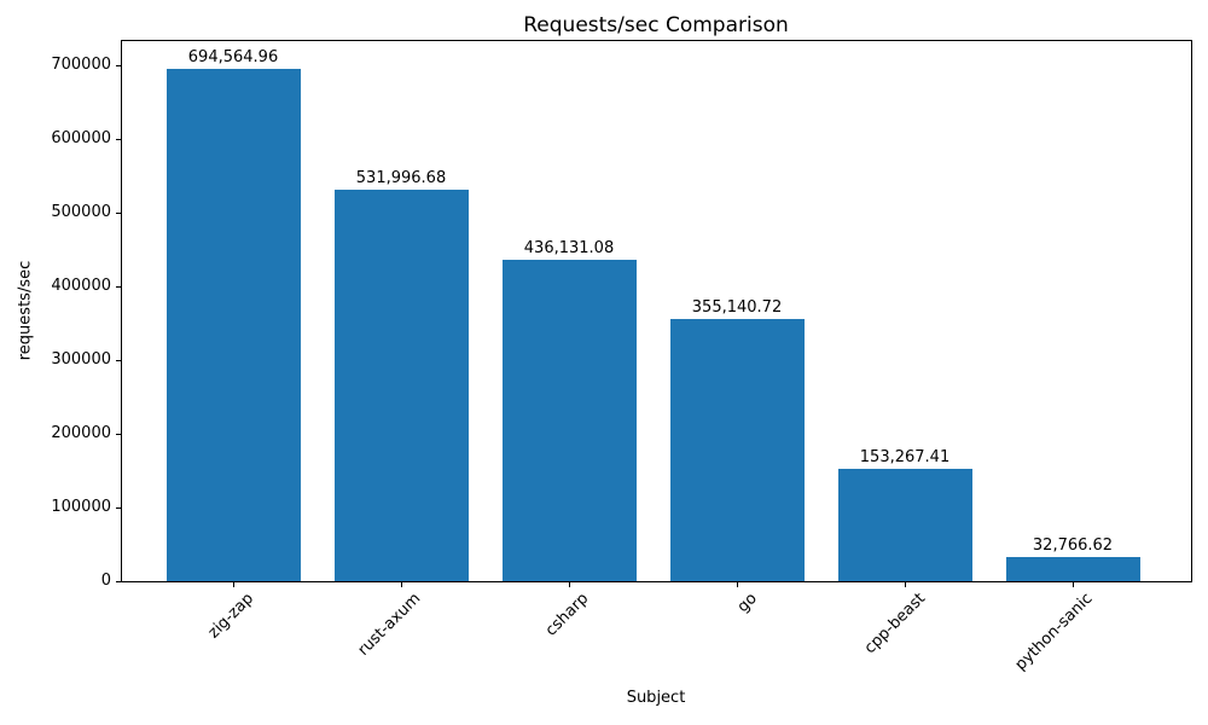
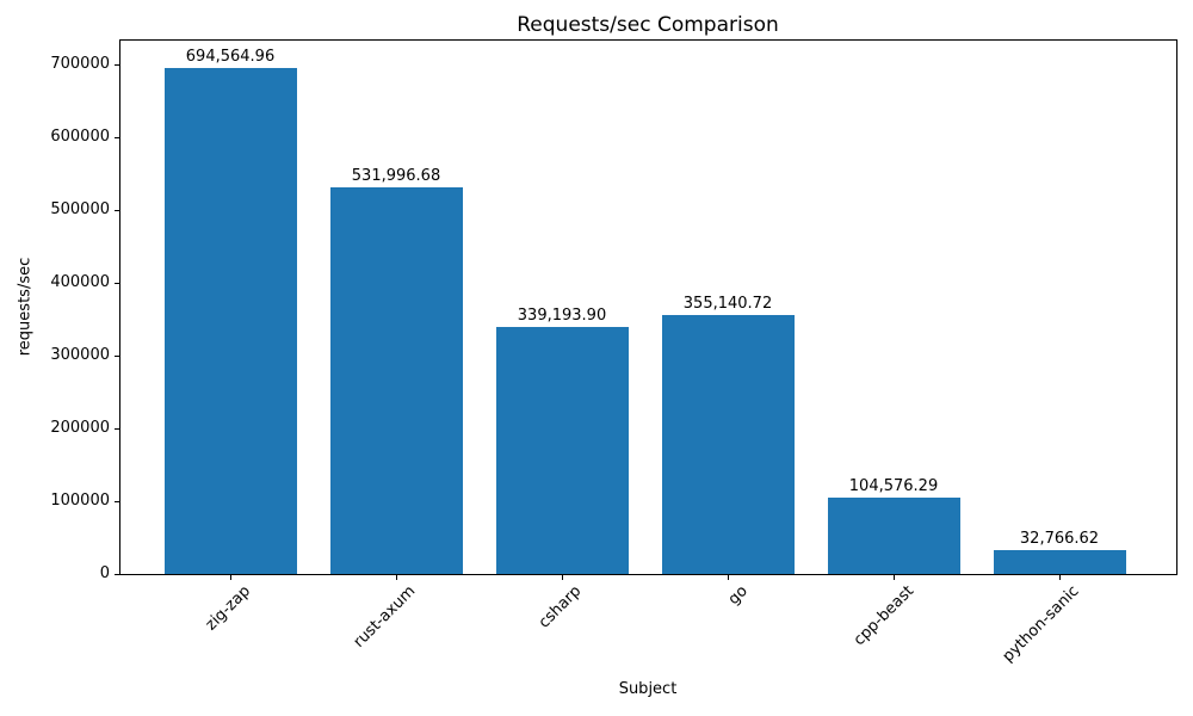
csharp: 436,131.08 -> 339,193.90
cpp-beast: 153,267.41 -> 104,576.29
